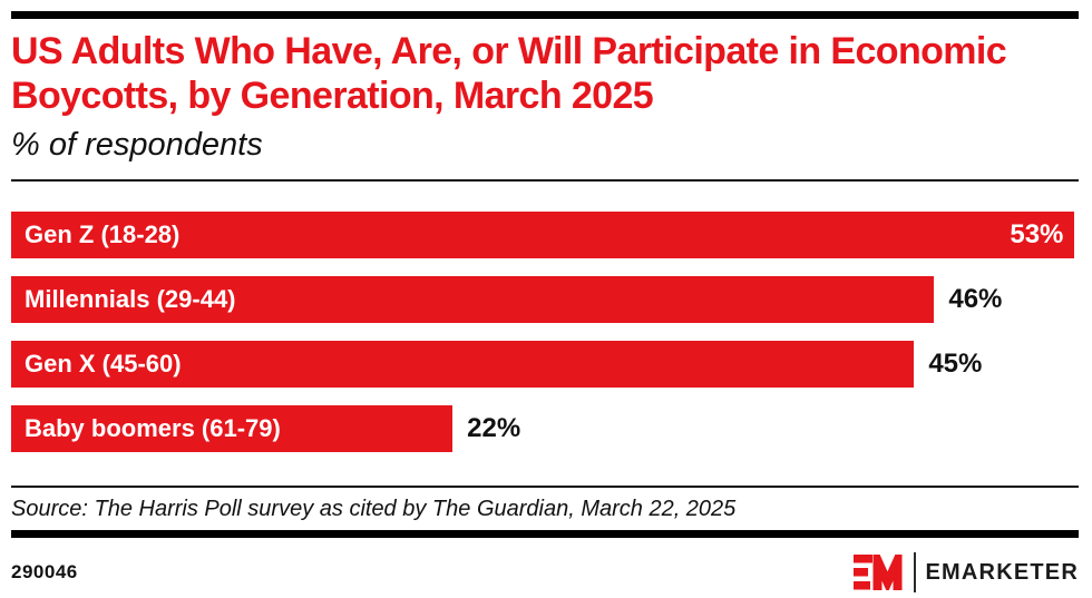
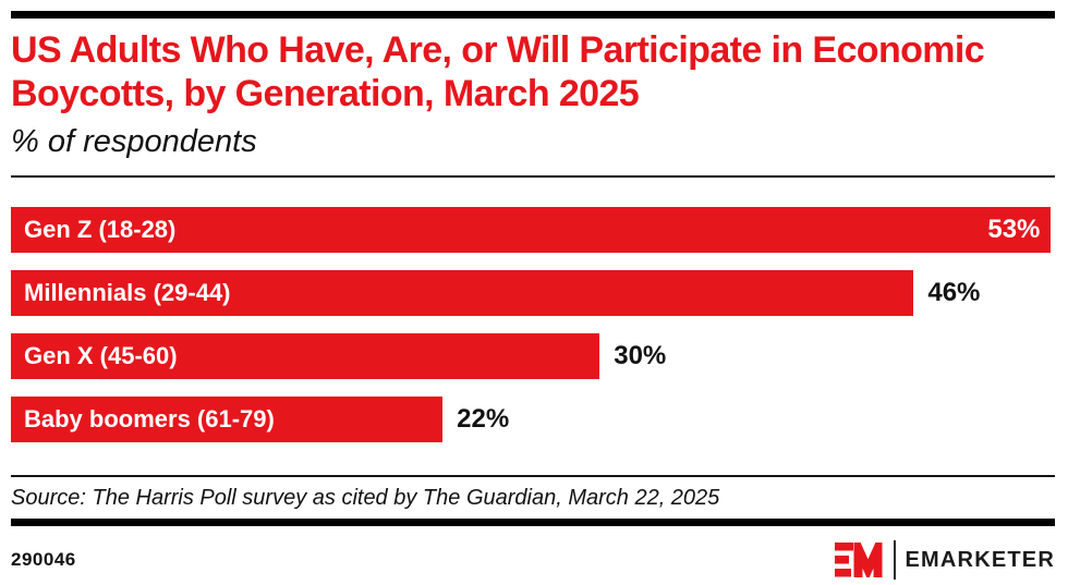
Gen X (45-60): 45% -> 30%
